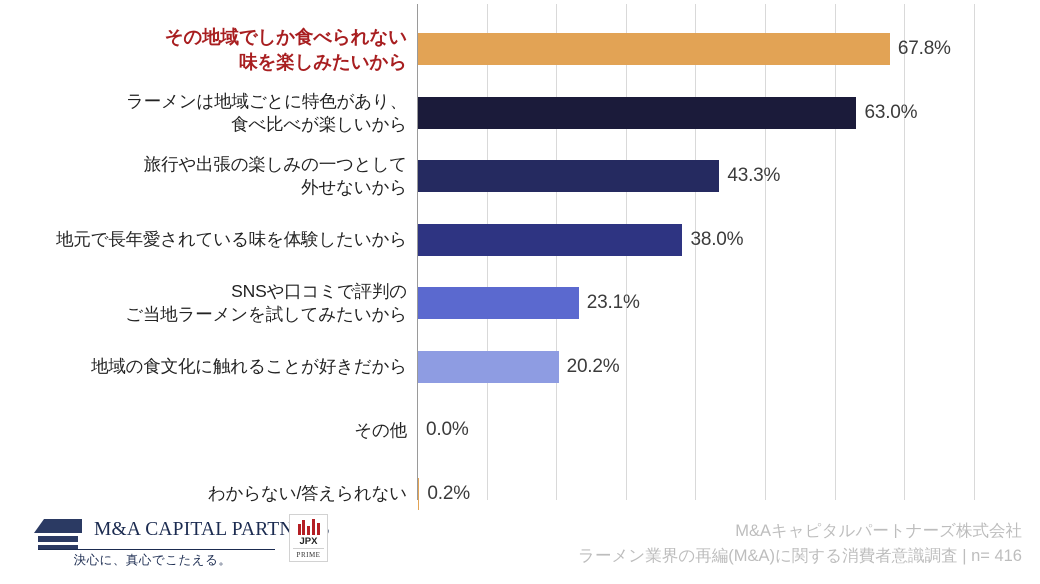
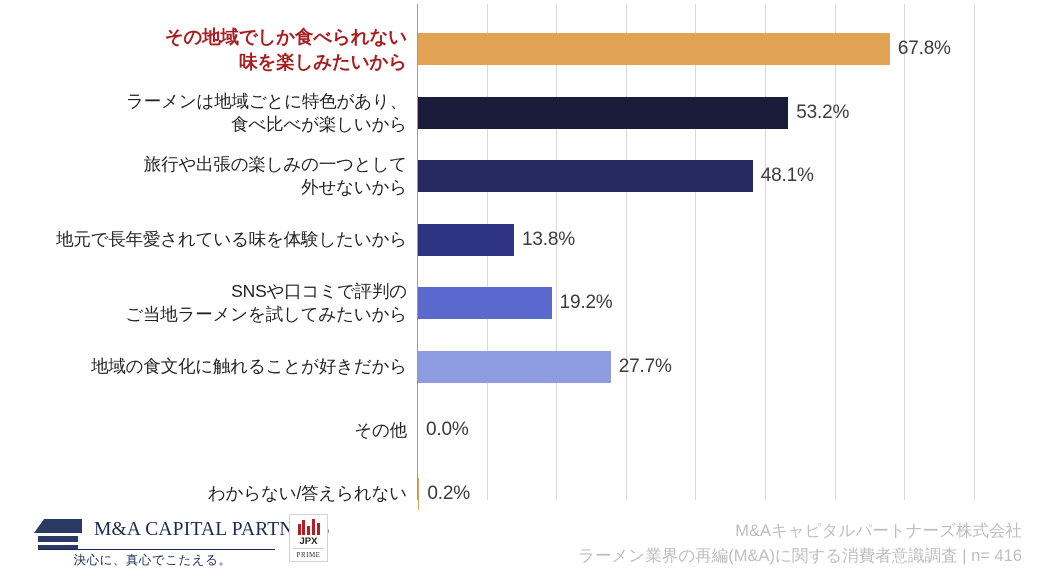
ラーメンは地域ごとに特色があり、 食べ比べが楽しいから: 63.0% -> 53.2%
旅行や出張の楽しみの一つとして 外せないから: 43.3% -> 48.1%
地元で長年愛されている味を体験したいから: 38.0% -> 13.8%
SNSや口コミで評判の ご当地ラーメンを試してみたいから: 23.1% -> 19.2%
地域の食文化に触れることが好きだから: 20.2% -> 27.7%
